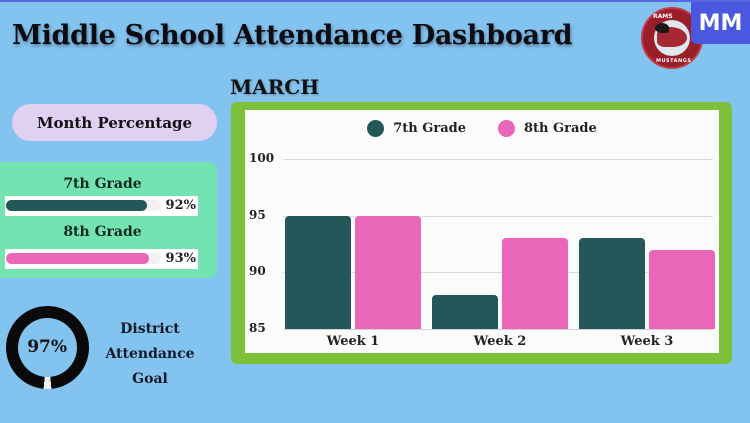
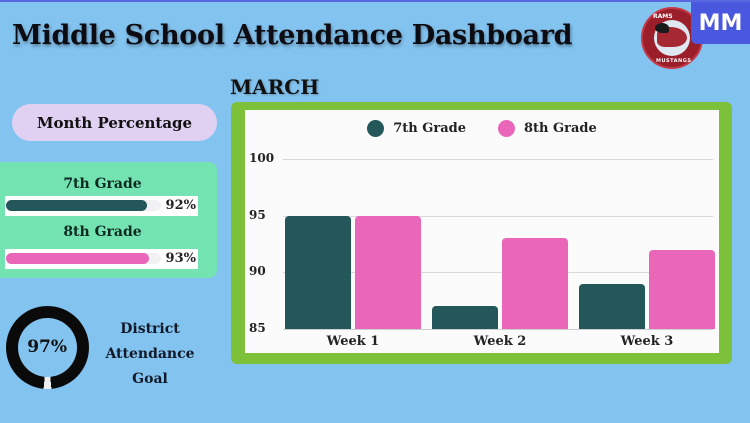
7th Grade/Week 2: 88 -> 87
7th Grade/Week 3: 93 -> 89
